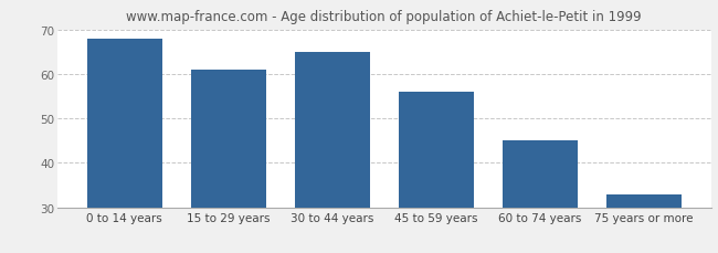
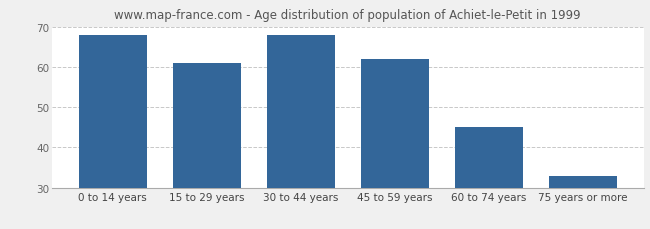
30 to 44 years: 65 -> 68
45 to 59 years: 56 -> 62
